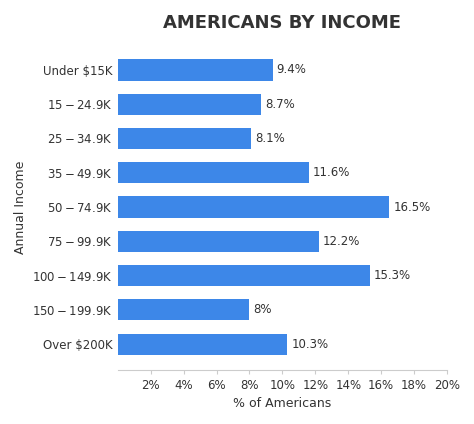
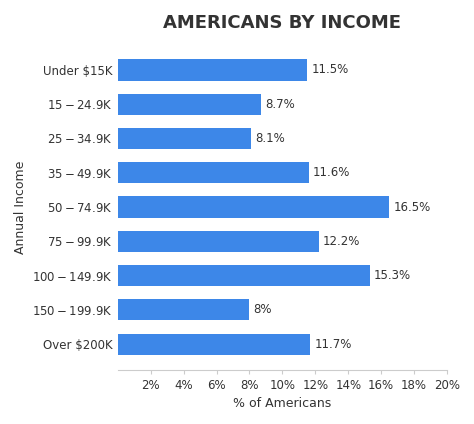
Under $15K: 9.4% -> 11.5%
Over $200K: 10.3% -> 11.7%
